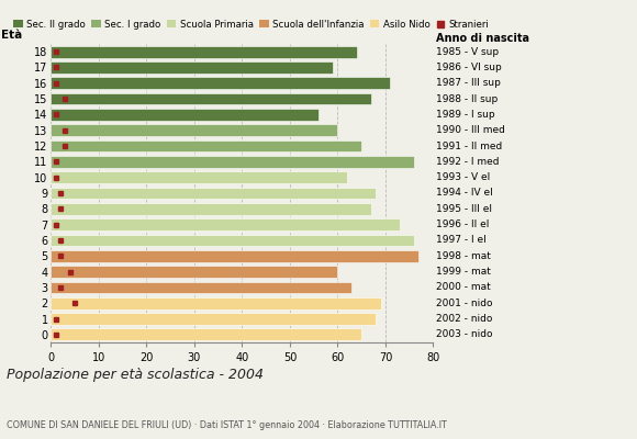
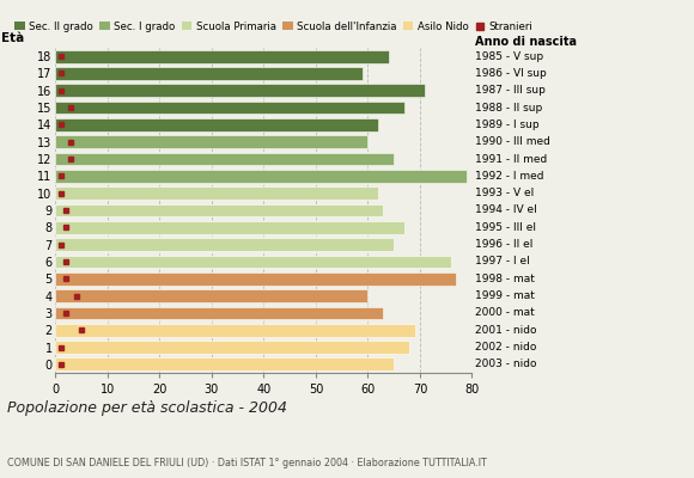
14: 56 -> 62
11: 76 -> 79
9: 68 -> 63
7: 73 -> 65
